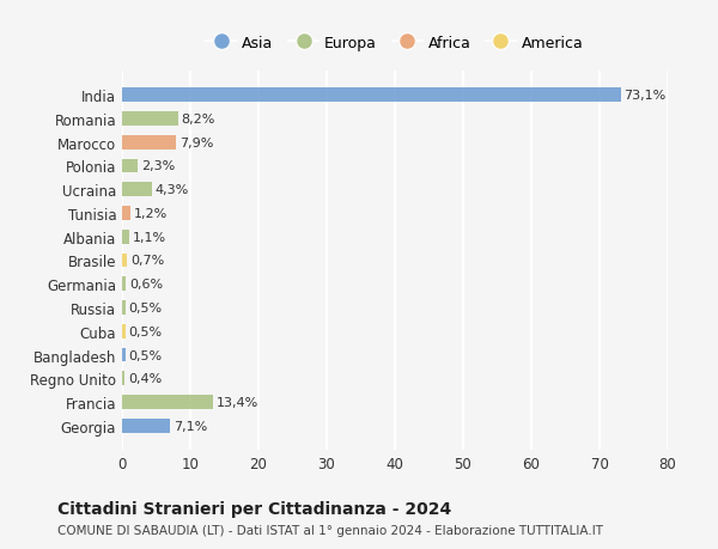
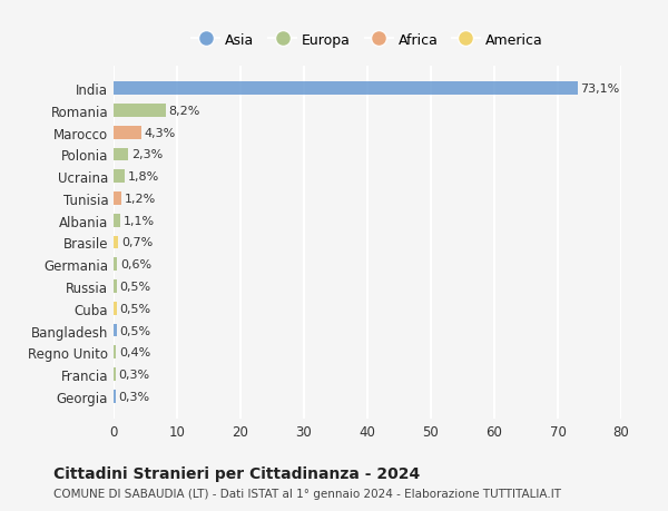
Marocco: 7,9% -> 4,3%
Ucraina: 4,3% -> 1,8%
Francia: 13,4% -> 0,3%
Georgia: 7,1% -> 0,3%
